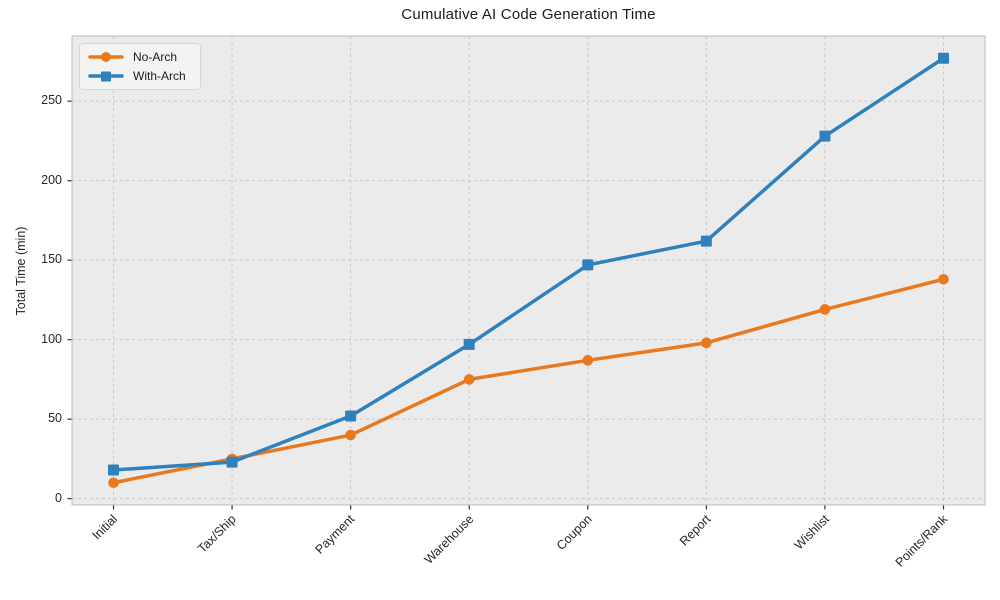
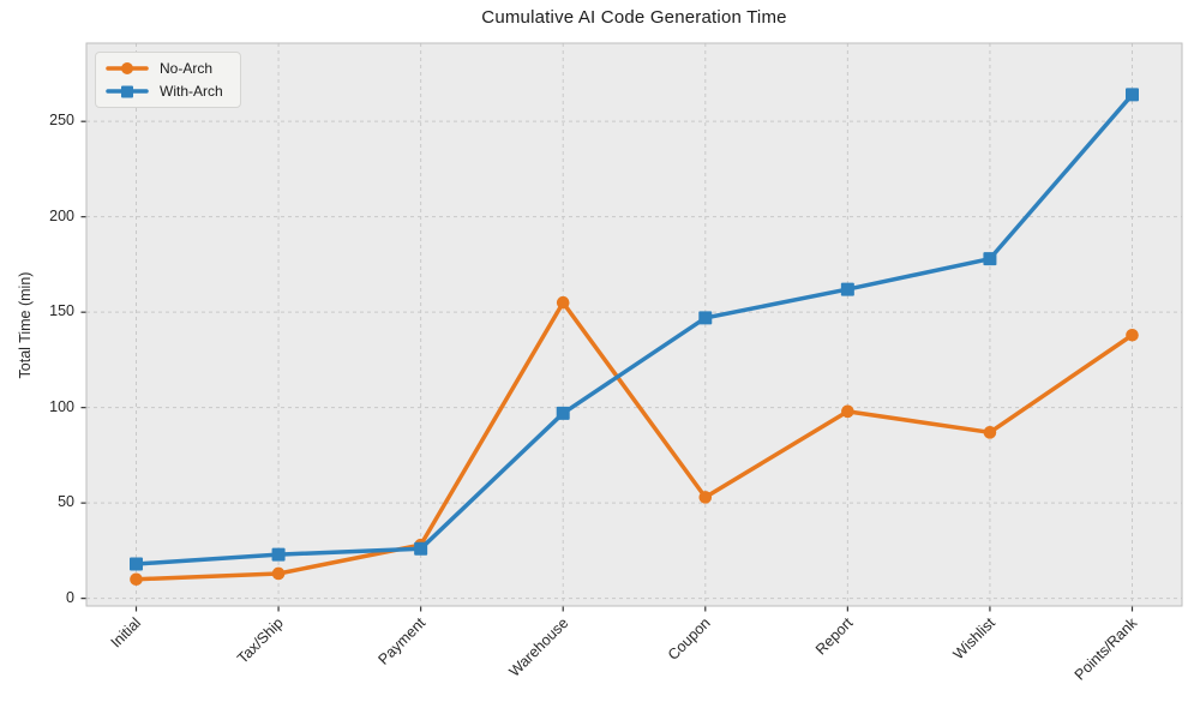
No-Arch/Tax/Ship: 25 -> 13
No-Arch/Payment: 40 -> 28
With-Arch/Payment: 52 -> 26
No-Arch/Warehouse: 75 -> 155
No-Arch/Coupon: 87 -> 53
No-Arch/Wishlist: 119 -> 87
With-Arch/Wishlist: 228 -> 178
With-Arch/Points/Rank: 277 -> 264
